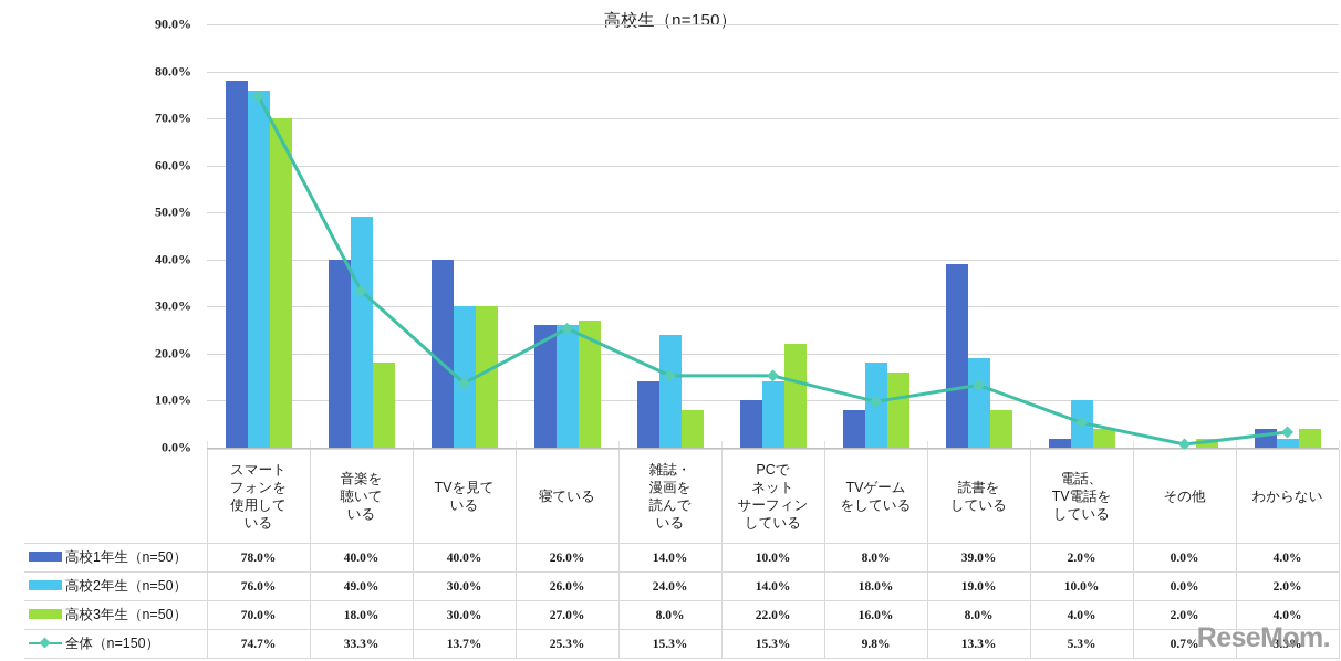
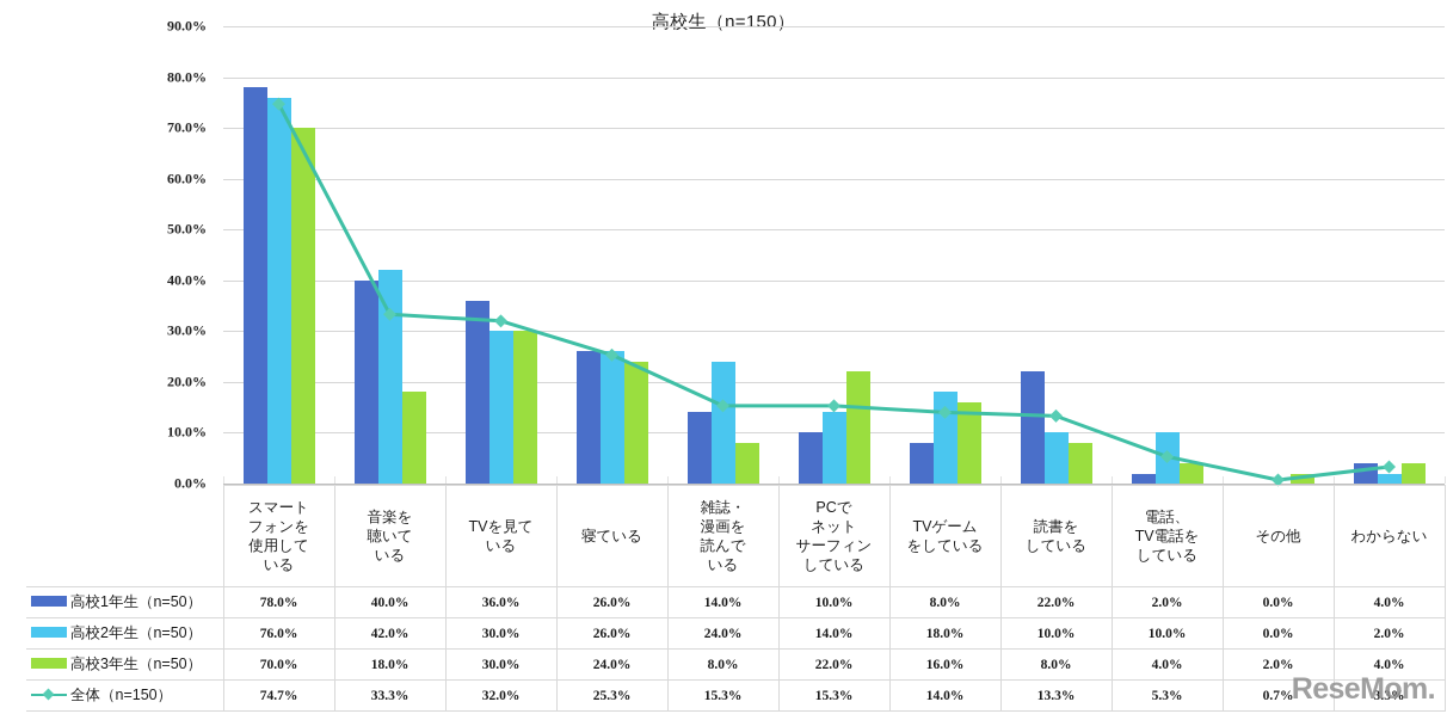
高校2年生（n=50）/音楽を聴いている: 49.0% -> 42.0%
高校1年生（n=50）/TVを見ている: 40.0% -> 36.0%
全体（n=150）/TVを見ている: 13.7% -> 32.0%
高校3年生（n=50）/寝ている: 27.0% -> 24.0%
全体（n=150）/TVゲームをしている: 9.8% -> 14.0%
高校1年生（n=50）/読書をしている: 39.0% -> 22.0%
高校2年生（n=50）/読書をしている: 19.0% -> 10.0%
